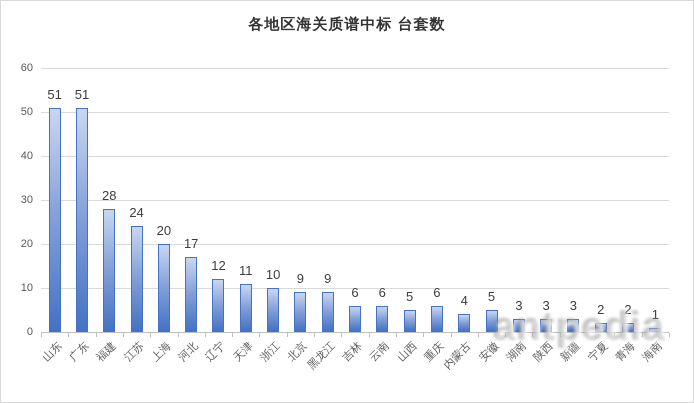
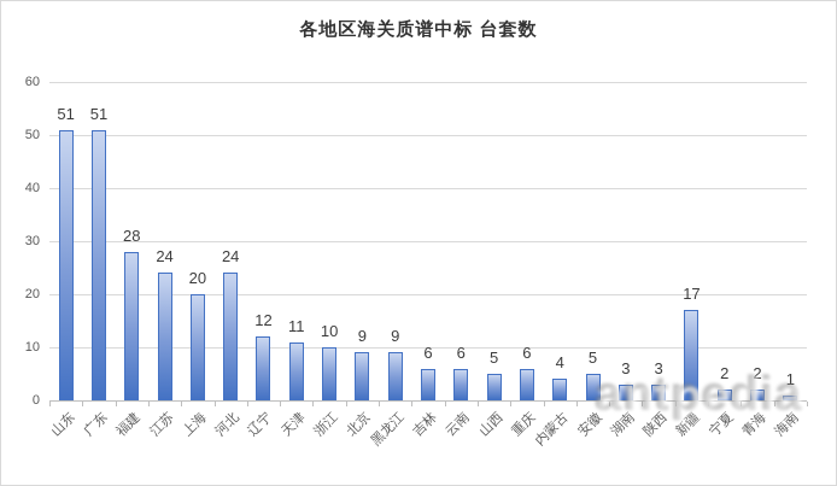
河北: 17 -> 24
新疆: 3 -> 17
